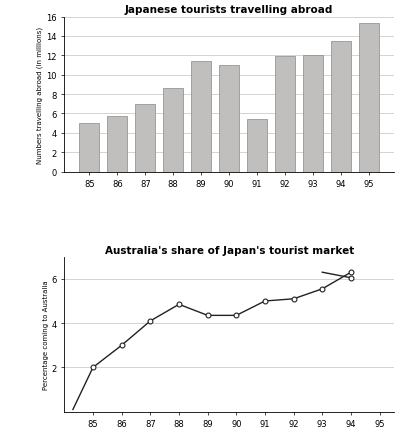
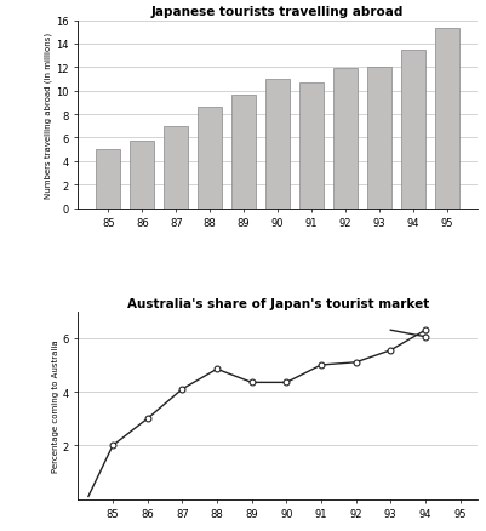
Japanese tourists travelling abroad/89: 11.4 -> 9.7
Japanese tourists travelling abroad/91: 5.4 -> 10.7
